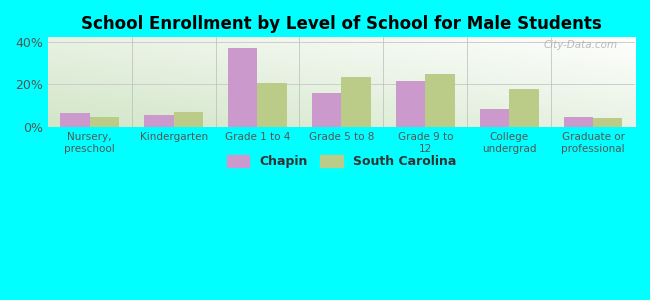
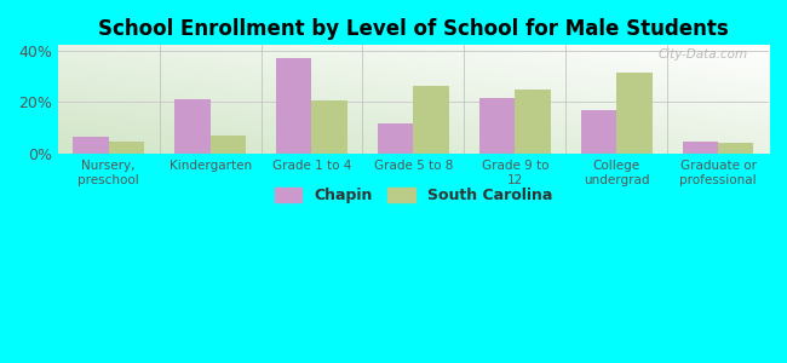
Chapin/Kindergarten: 5.5% -> 21.0%
Chapin/Grade 5 to 8: 16.0% -> 12.0%
South Carolina/Grade 5 to 8: 23.5% -> 26.5%
Chapin/College undergrad: 8.5% -> 17.0%
South Carolina/College undergrad: 18.0% -> 31.5%
